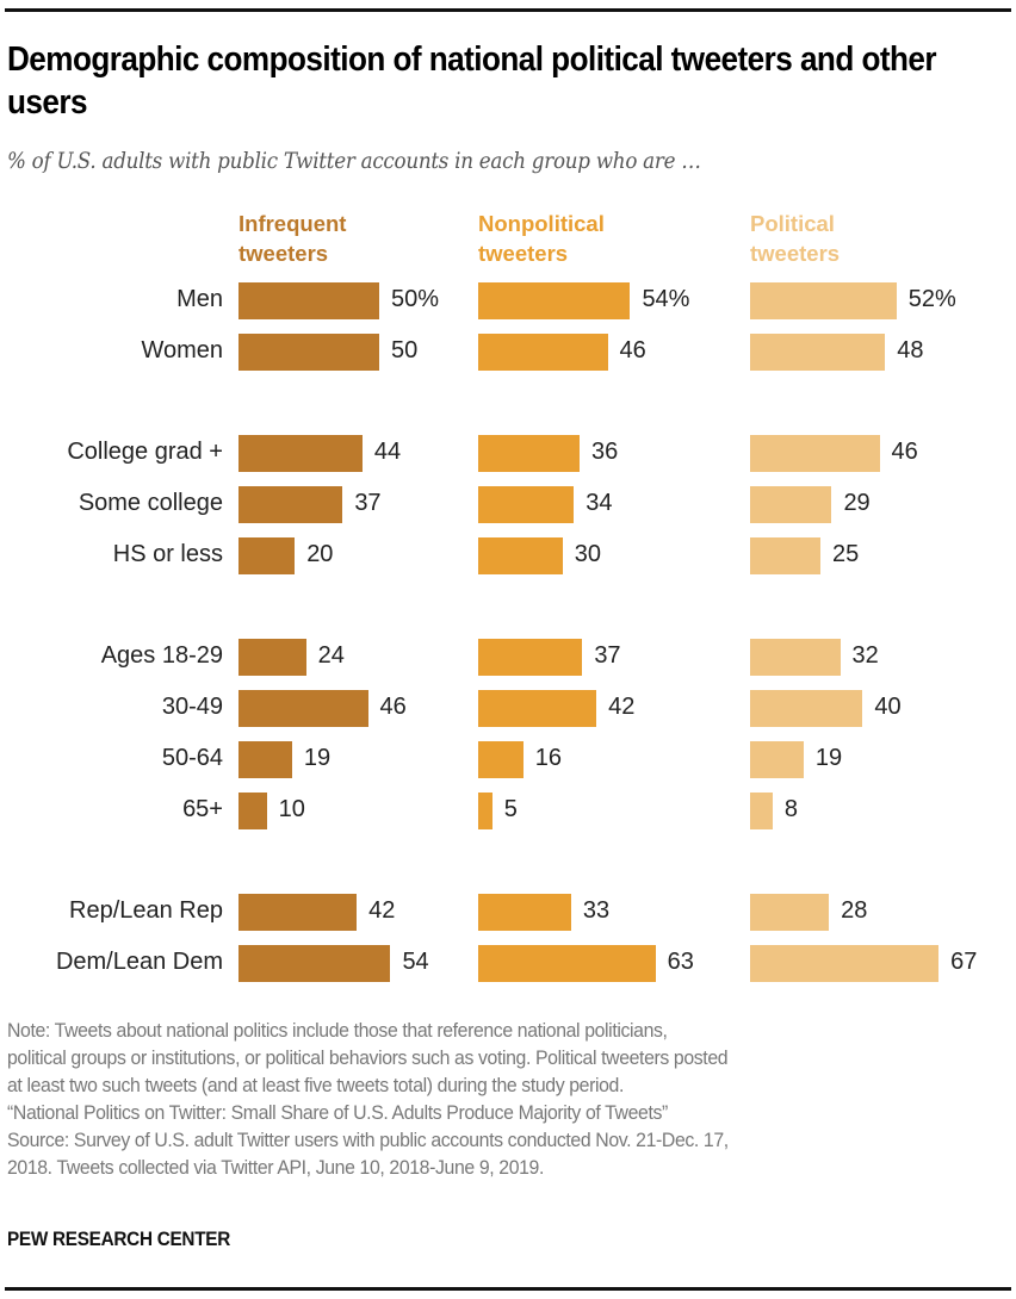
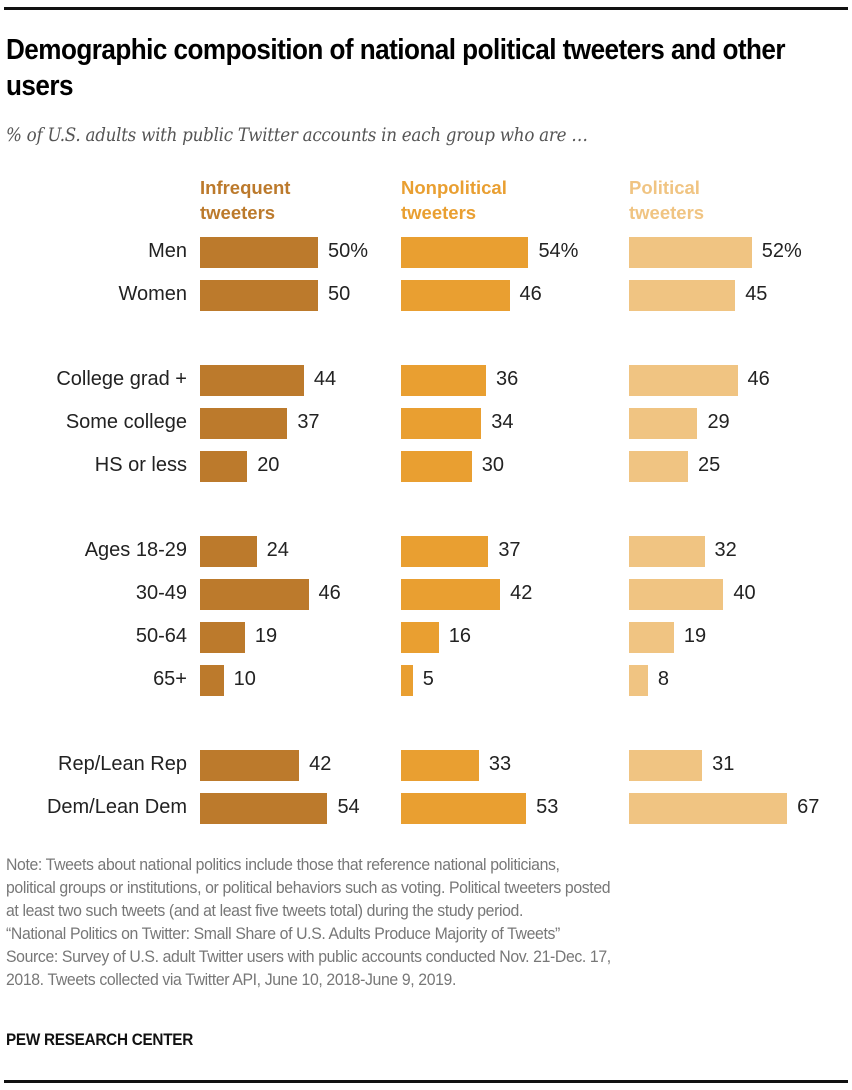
Political tweeters/Women: 48 -> 45
Political tweeters/Rep/Lean Rep: 28 -> 31
Nonpolitical tweeters/Dem/Lean Dem: 63 -> 53
